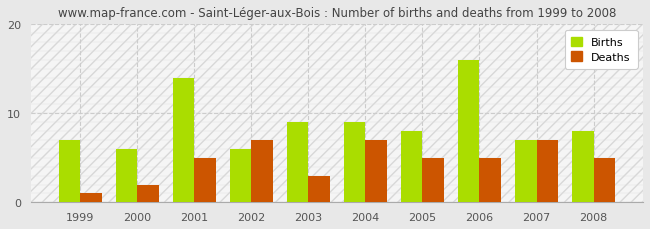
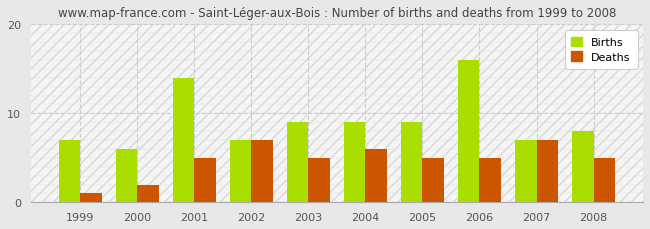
Births/2002: 6 -> 7
Deaths/2003: 3 -> 5
Deaths/2004: 7 -> 6
Births/2005: 8 -> 9
